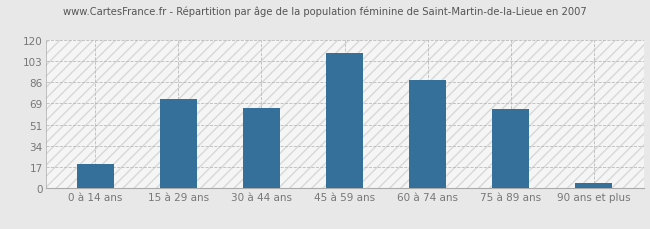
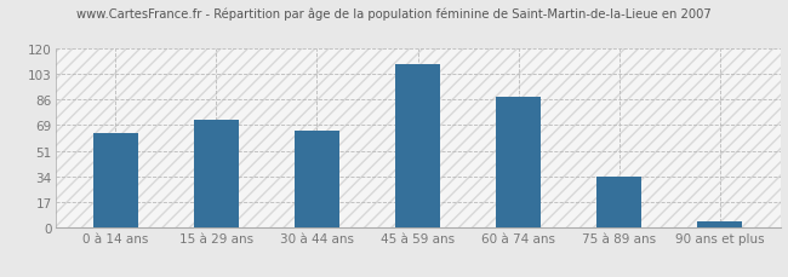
0 à 14 ans: 19 -> 63
75 à 89 ans: 64 -> 34
